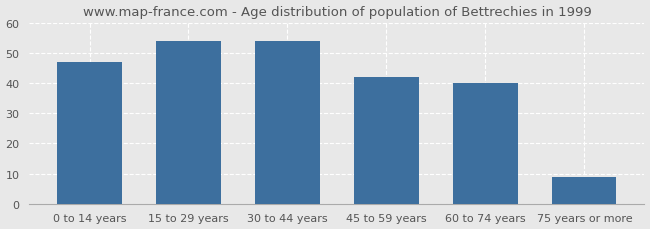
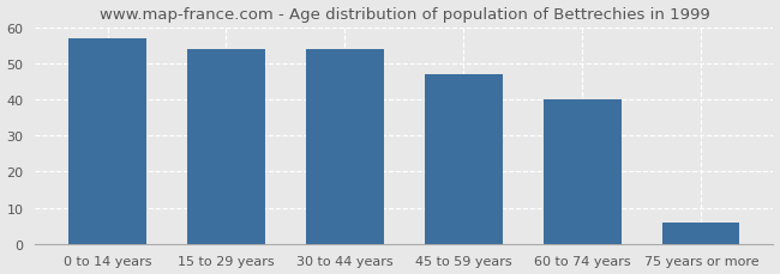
0 to 14 years: 47 -> 57
45 to 59 years: 42 -> 47
75 years or more: 9 -> 6
